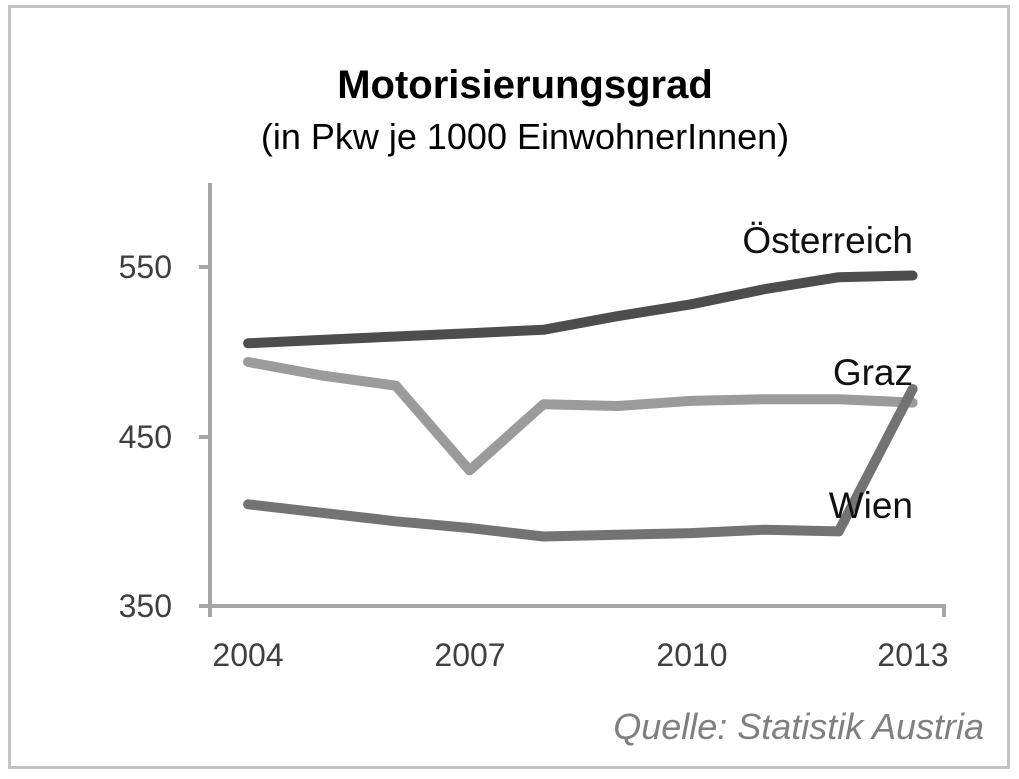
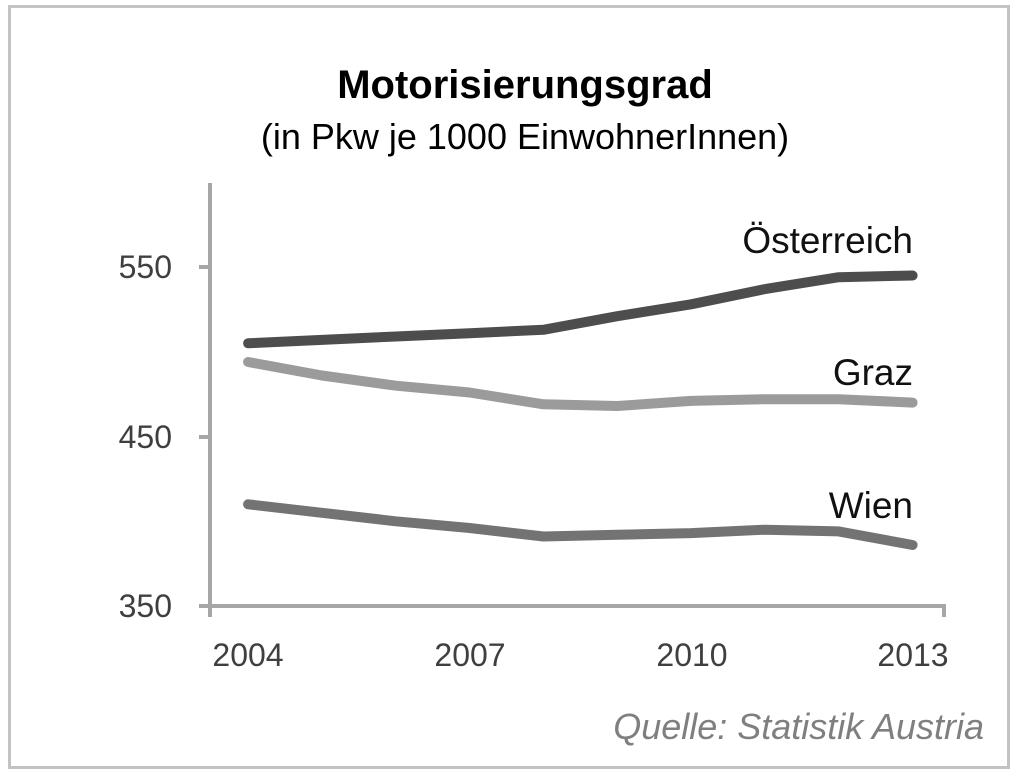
Graz/2007: 430 -> 476
Wien/2013: 478 -> 386
